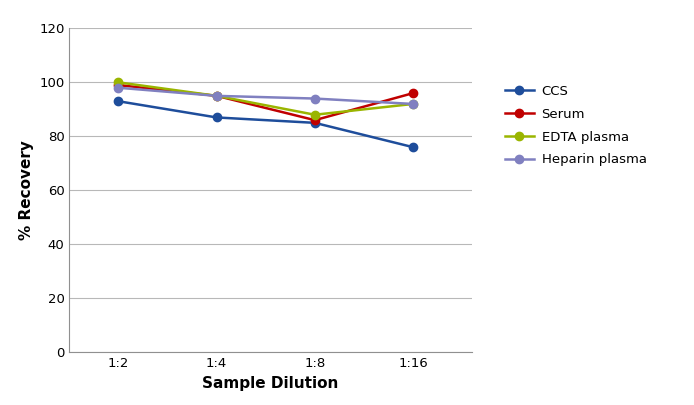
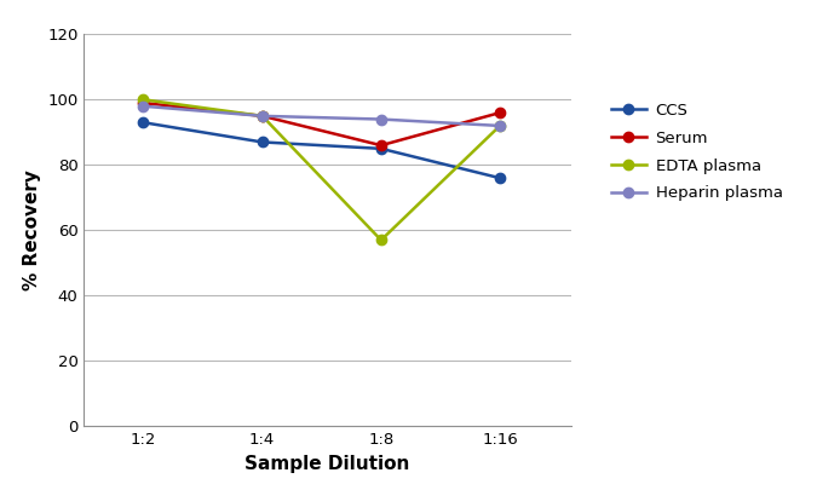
EDTA plasma/1:8: 88 -> 57
